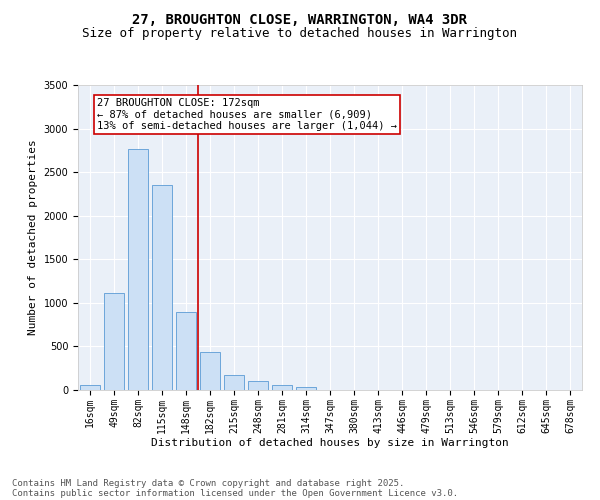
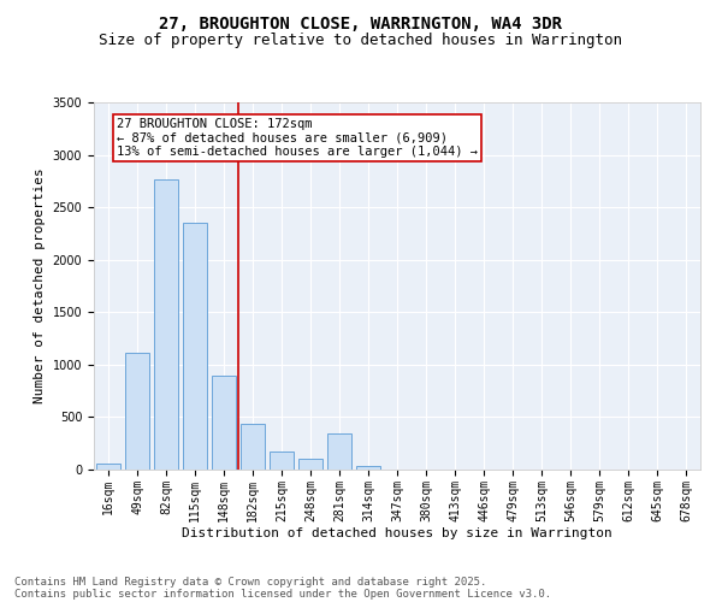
281sqm: 60 -> 340
